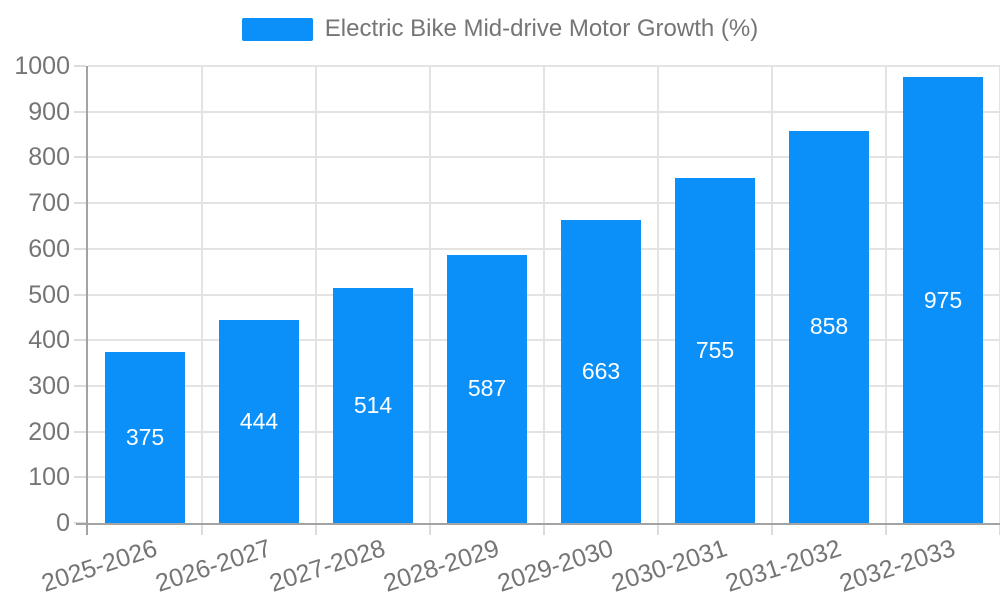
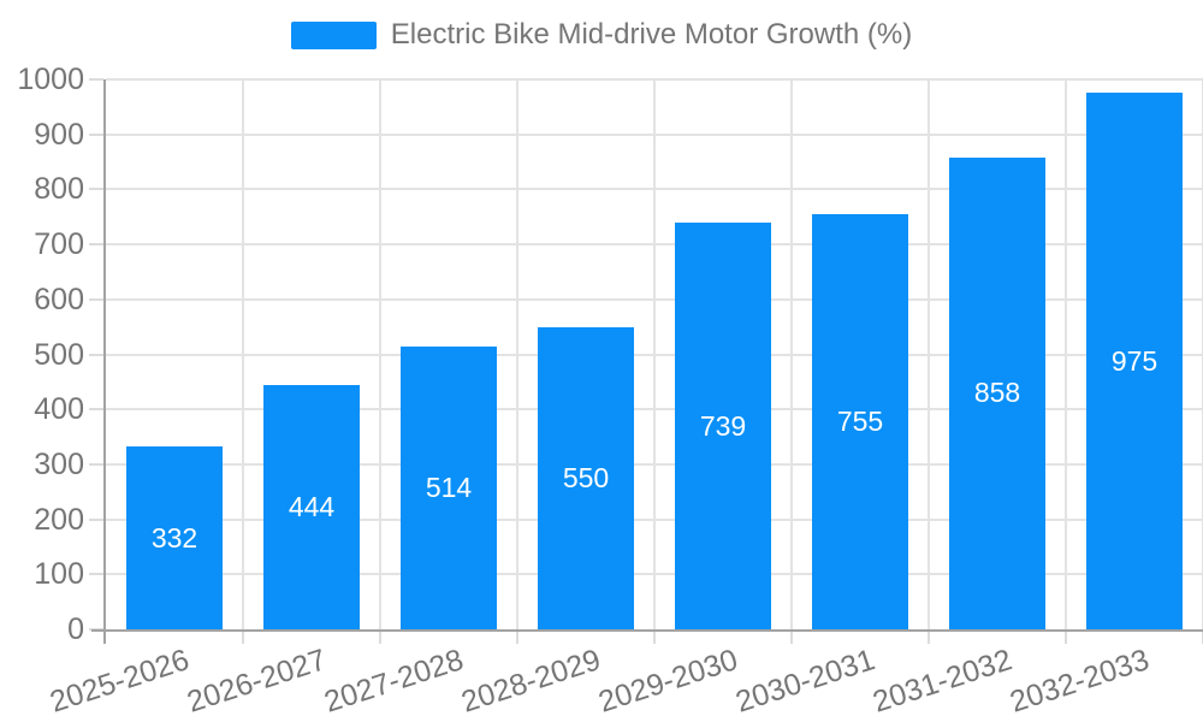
2025-2026: 375 -> 332
2028-2029: 587 -> 550
2029-2030: 663 -> 739
